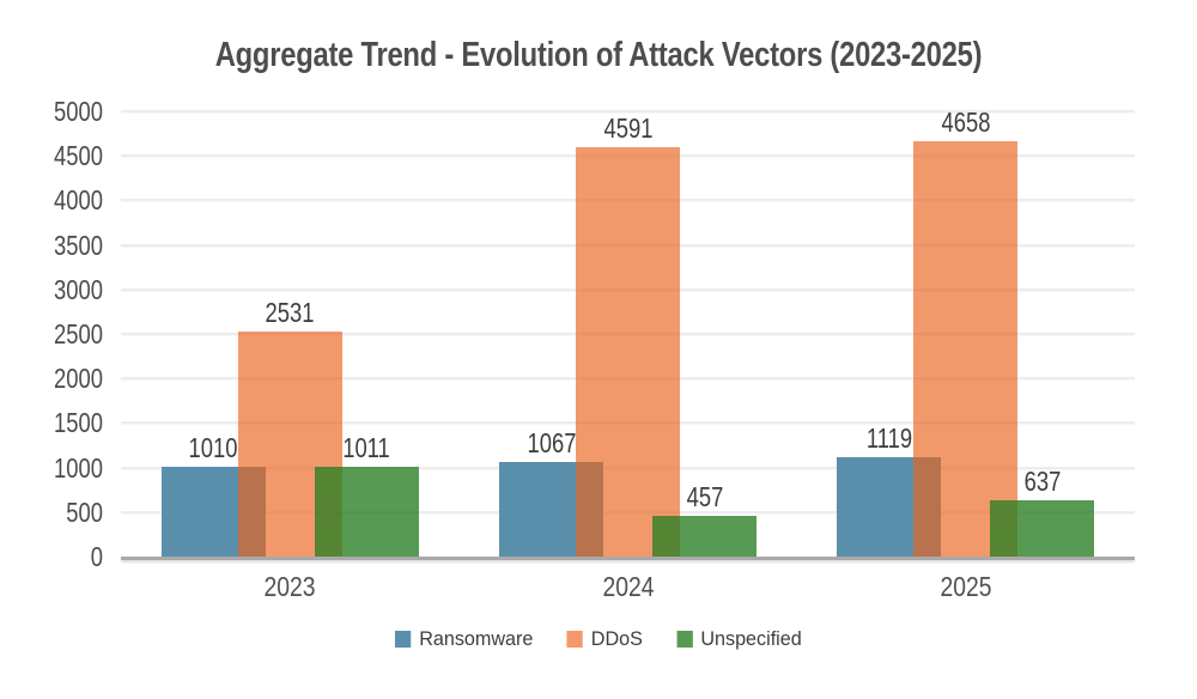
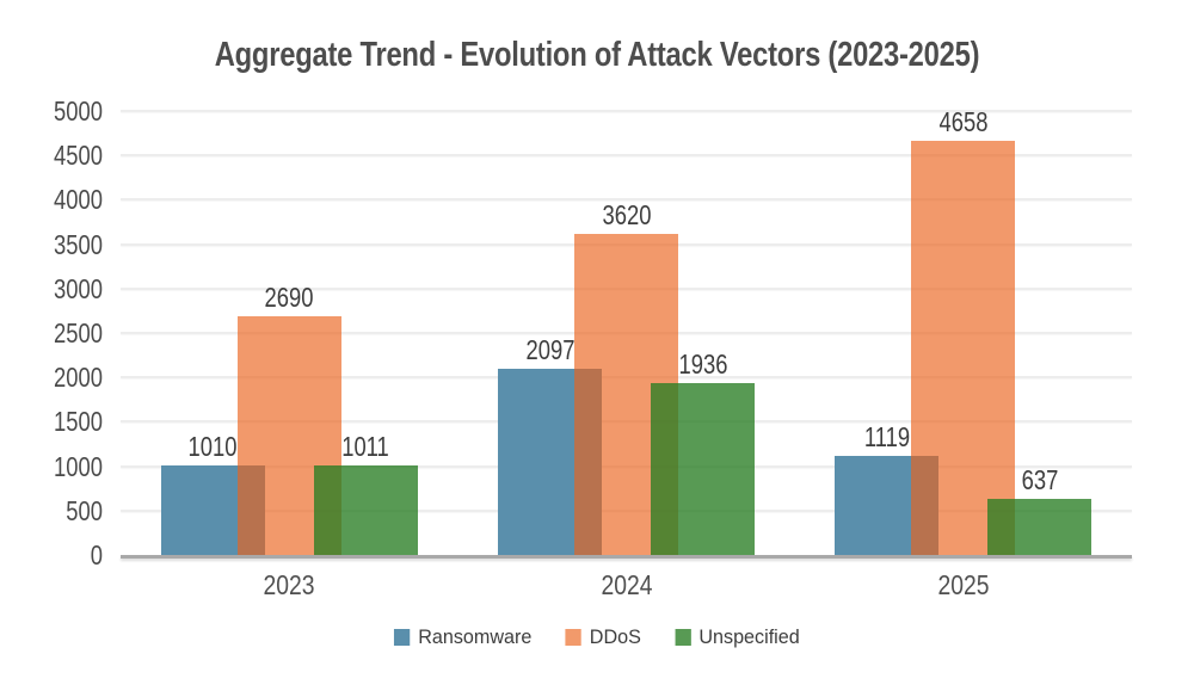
DDoS/2023: 2531 -> 2690
Ransomware/2024: 1067 -> 2097
DDoS/2024: 4591 -> 3620
Unspecified/2024: 457 -> 1936
